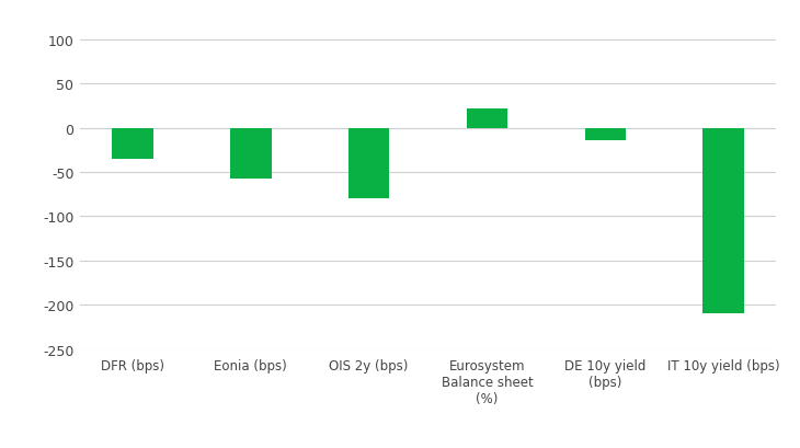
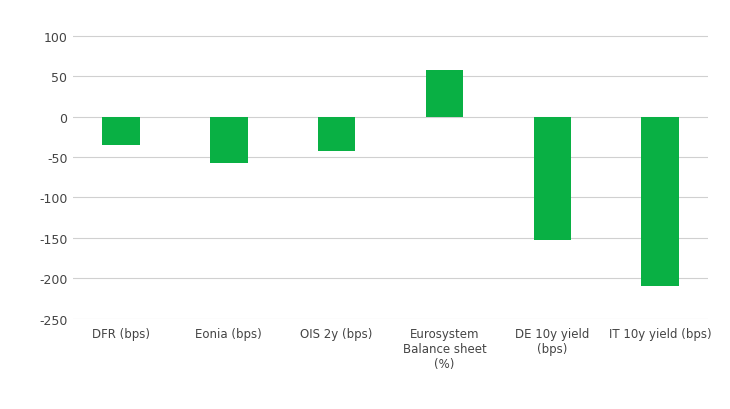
OIS 2y (bps): -80 -> -43
Eurosystem Balance sheet (%): 22 -> 58
DE 10y yield (bps): -14 -> -152
